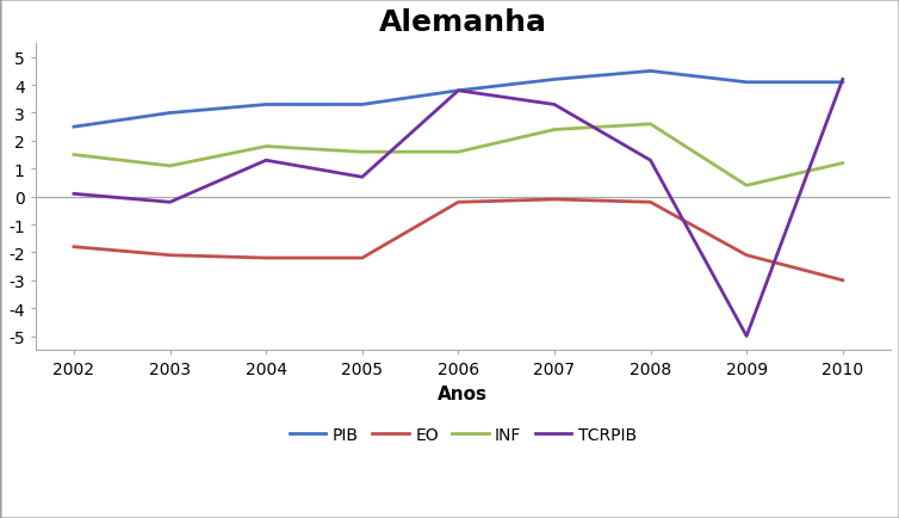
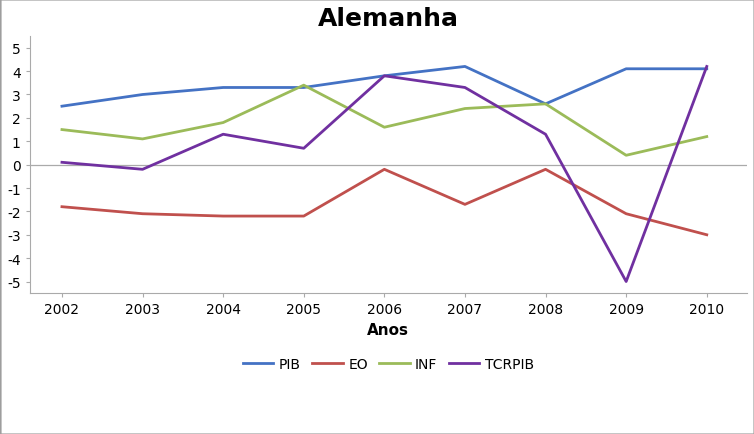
INF/2005: 1.6 -> 3.4
EO/2007: -0.1 -> -1.7
PIB/2008: 4.5 -> 2.6
